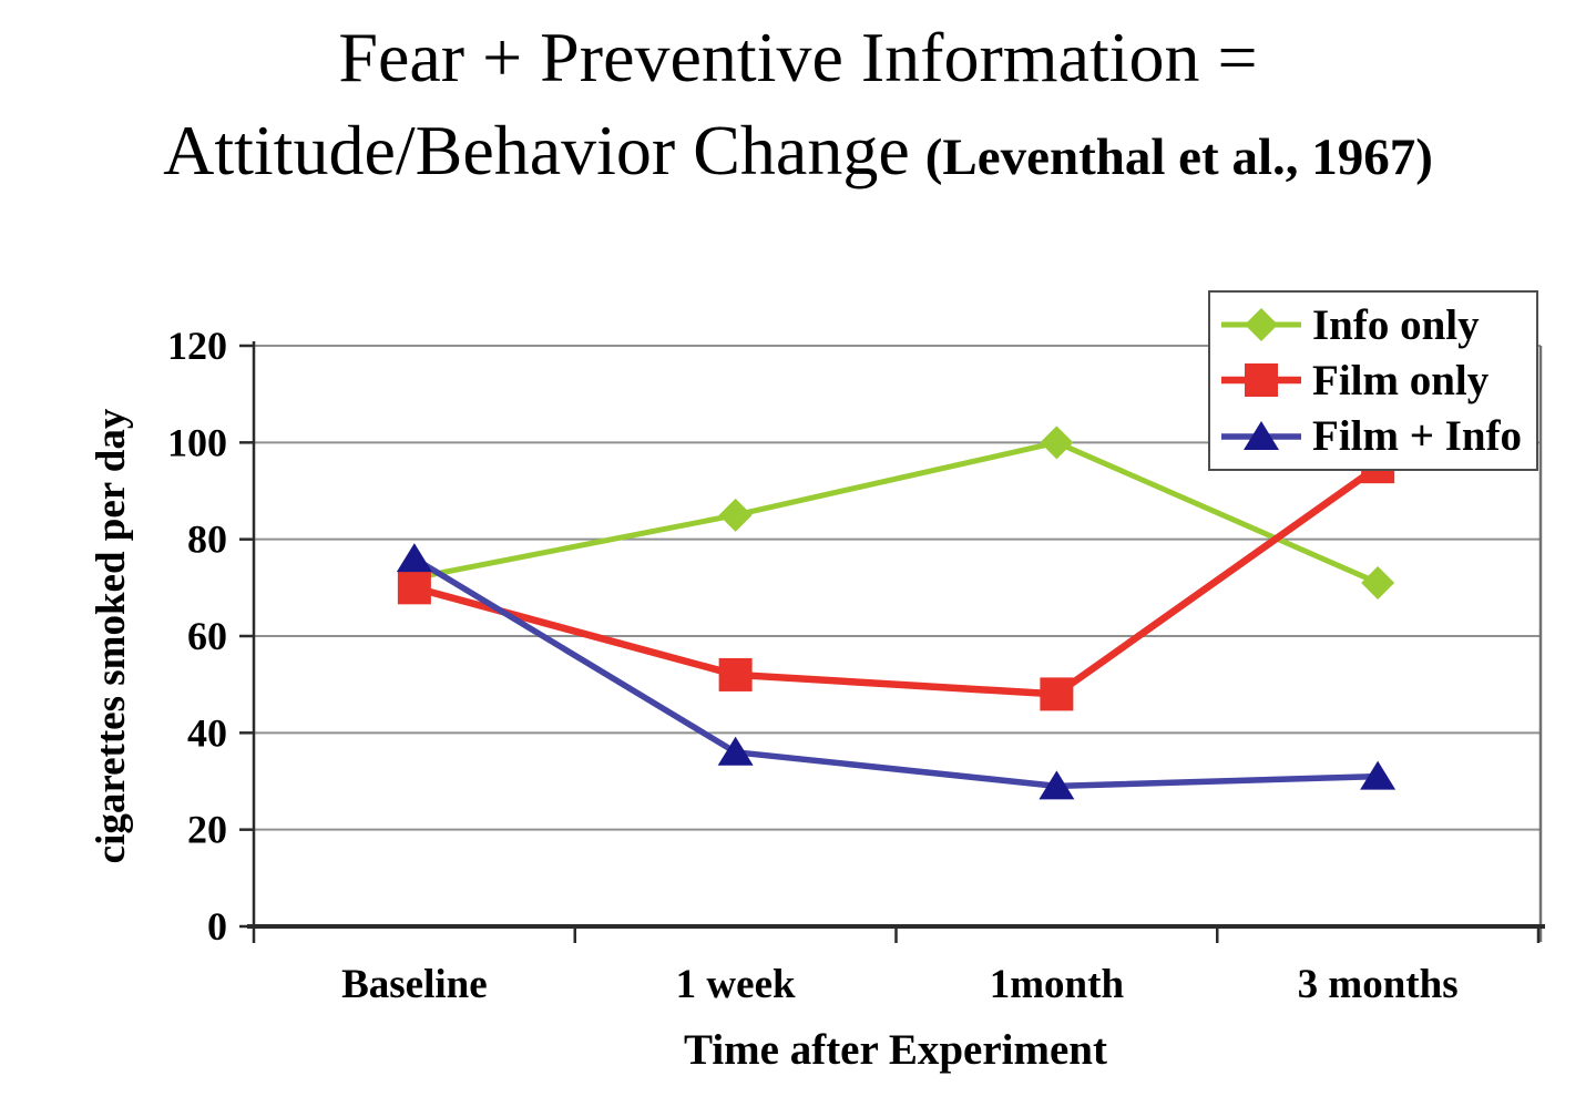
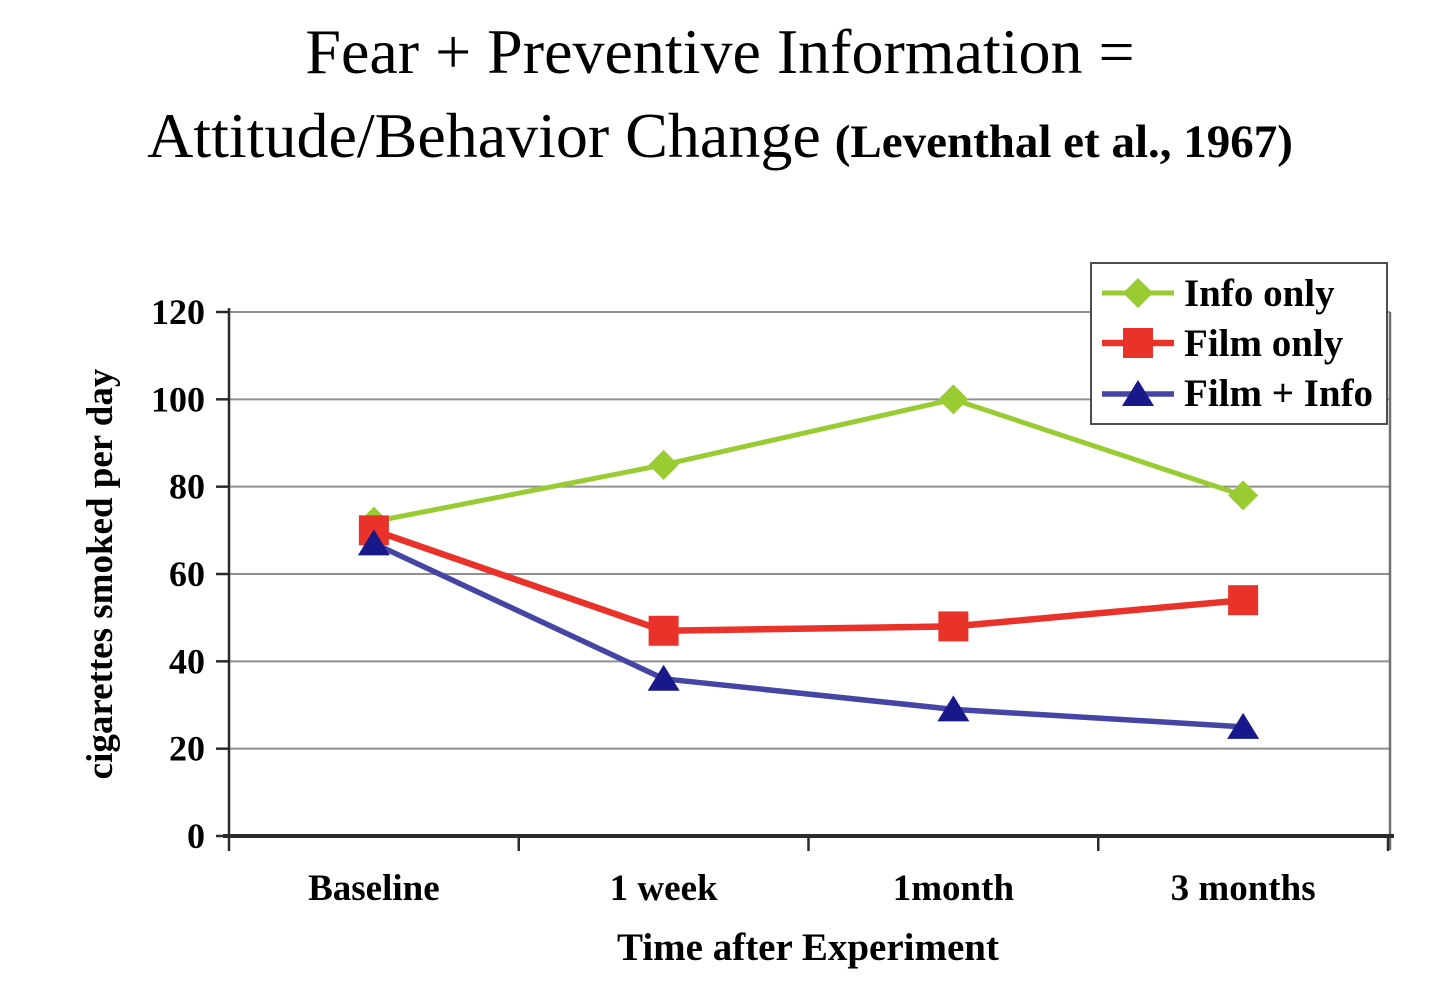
Film + Info/Baseline: 76 -> 67
Film only/1 week: 52 -> 47
Info only/3 months: 71 -> 78
Film only/3 months: 95 -> 54
Film + Info/3 months: 31 -> 25
